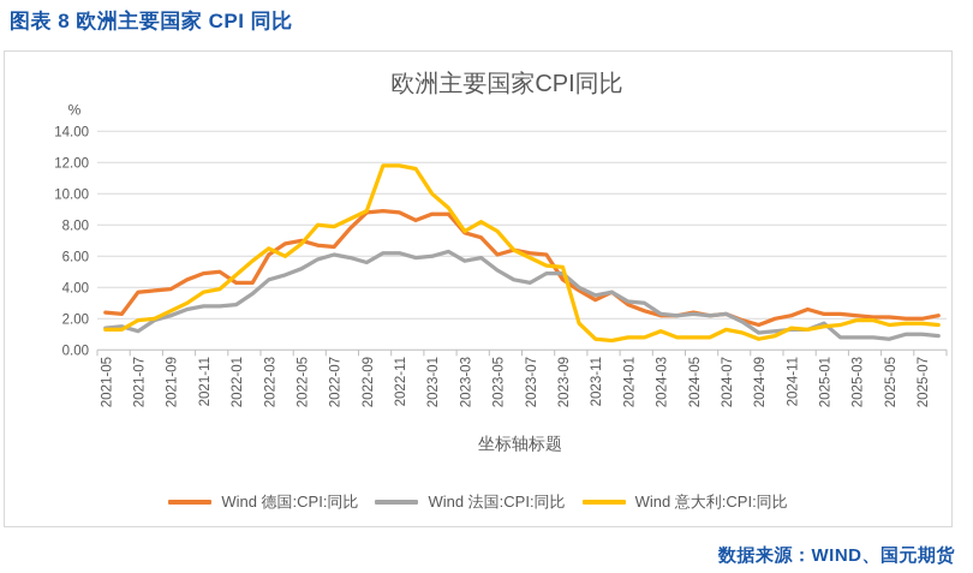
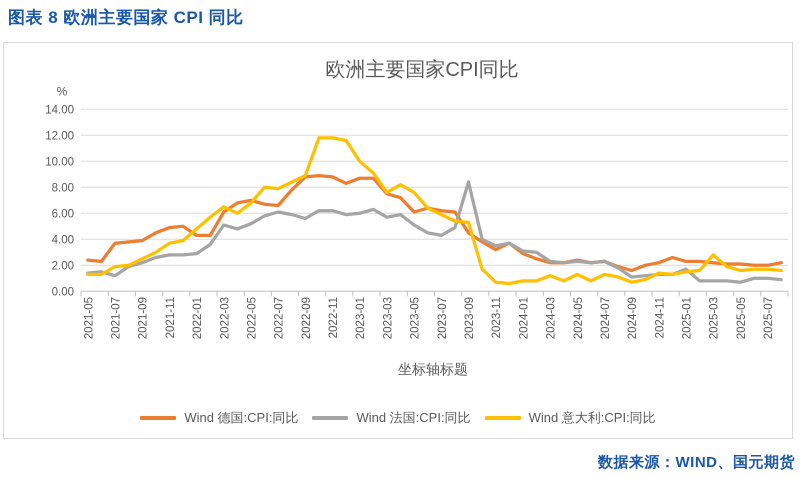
Wind 法国:CPI:同比/2022-03: 4.5 -> 5.1
Wind 法国:CPI:同比/2023-09: 4.9 -> 8.4
Wind 意大利:CPI:同比/2024-05: 0.8 -> 1.3
Wind 意大利:CPI:同比/2025-03: 1.9 -> 2.8
